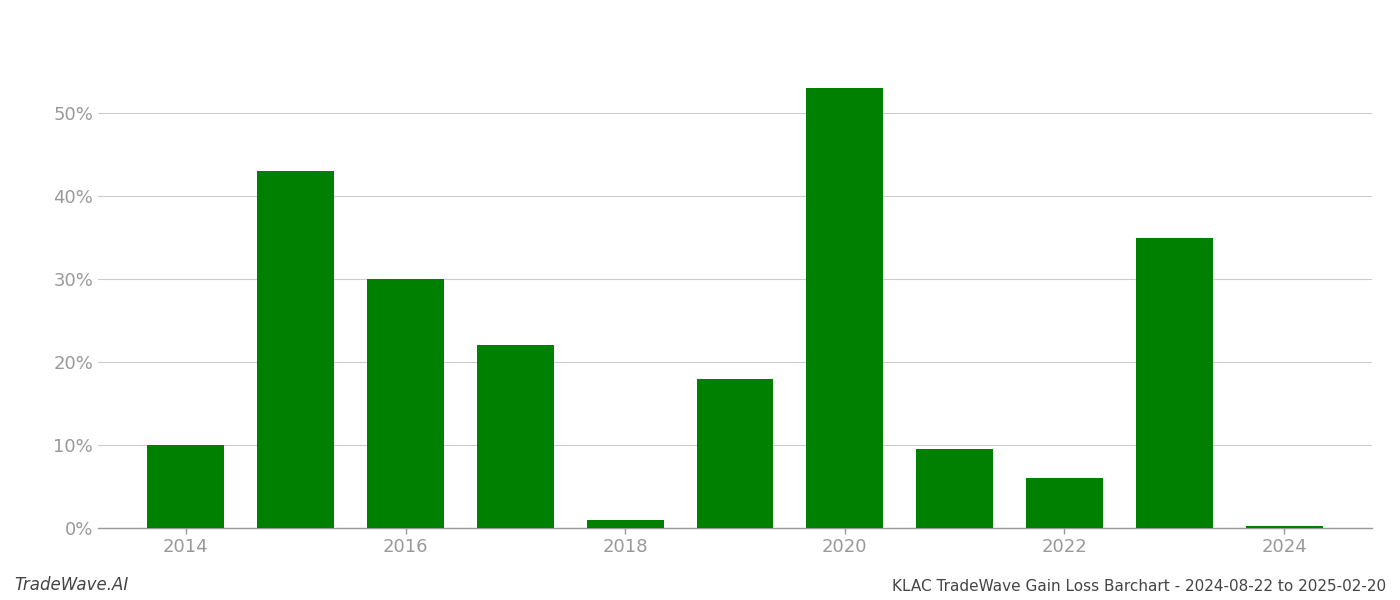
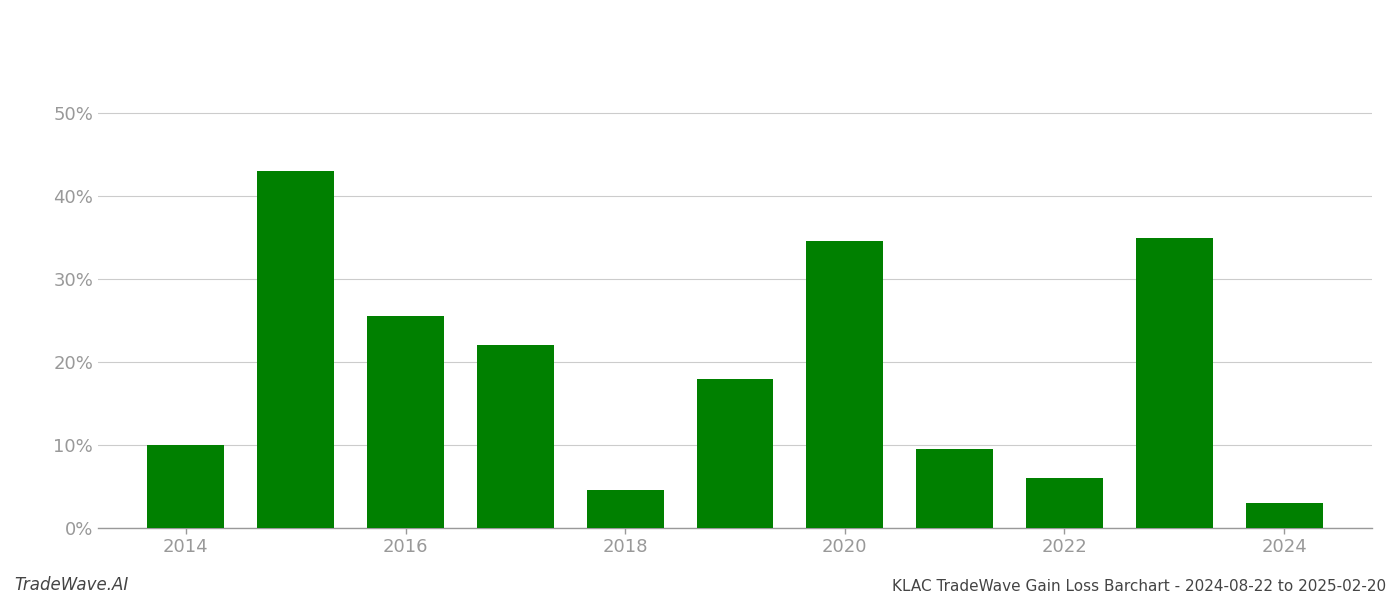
2016: 30.0% -> 25.6%
2018: 1.0% -> 4.6%
2020: 53.0% -> 34.6%
2024: 0.2% -> 3.0%
